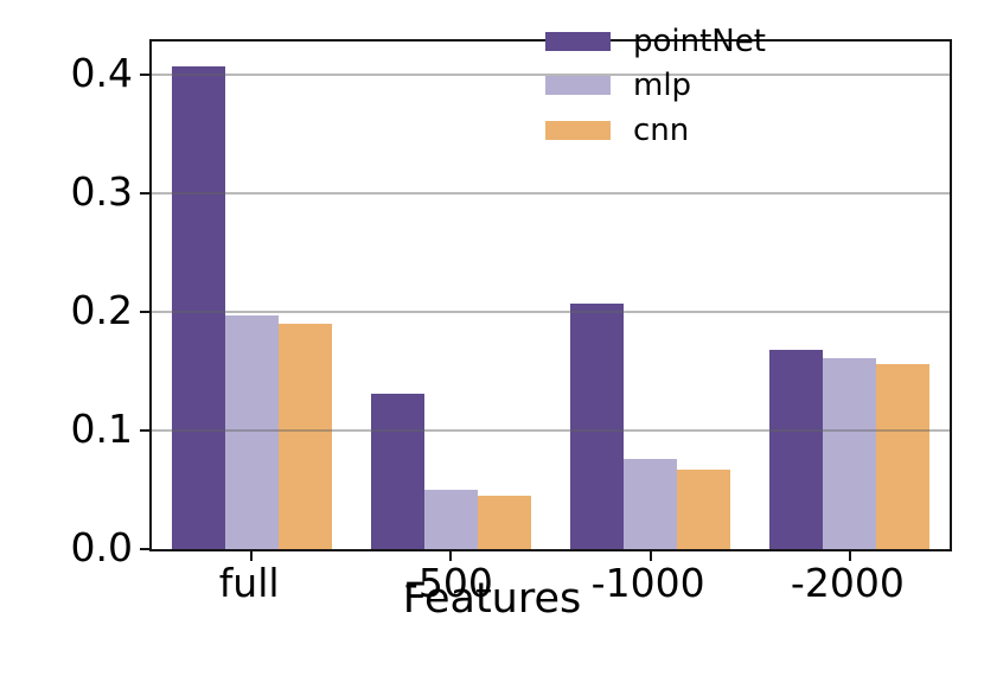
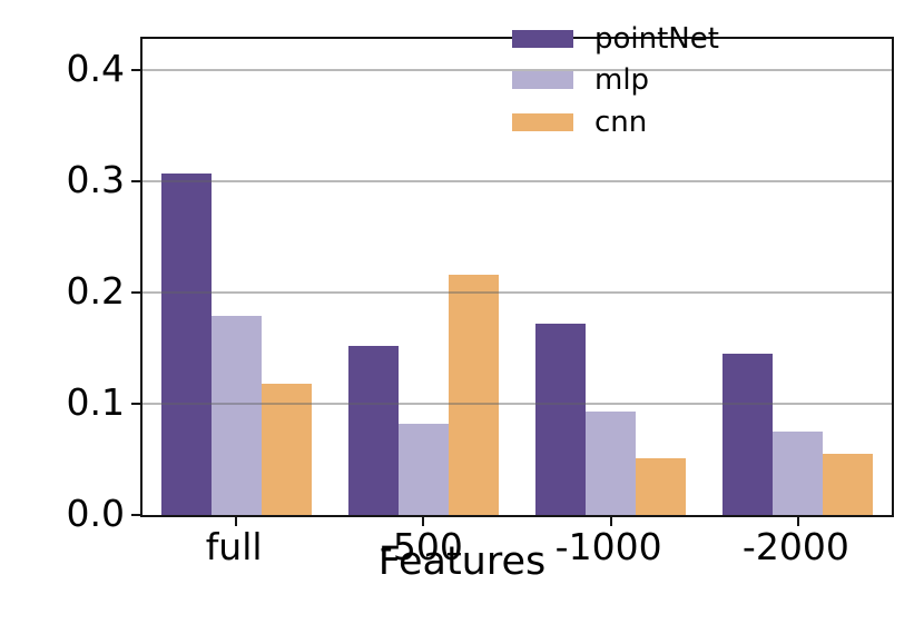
pointNet/full: 0.407 -> 0.307
mlp/full: 0.197 -> 0.179
cnn/full: 0.190 -> 0.118
pointNet/-500: 0.131 -> 0.152
mlp/-500: 0.050 -> 0.082
cnn/-500: 0.045 -> 0.216
pointNet/-1000: 0.207 -> 0.172
mlp/-1000: 0.076 -> 0.093
cnn/-1000: 0.067 -> 0.051
pointNet/-2000: 0.168 -> 0.145
mlp/-2000: 0.161 -> 0.075
cnn/-2000: 0.156 -> 0.055
